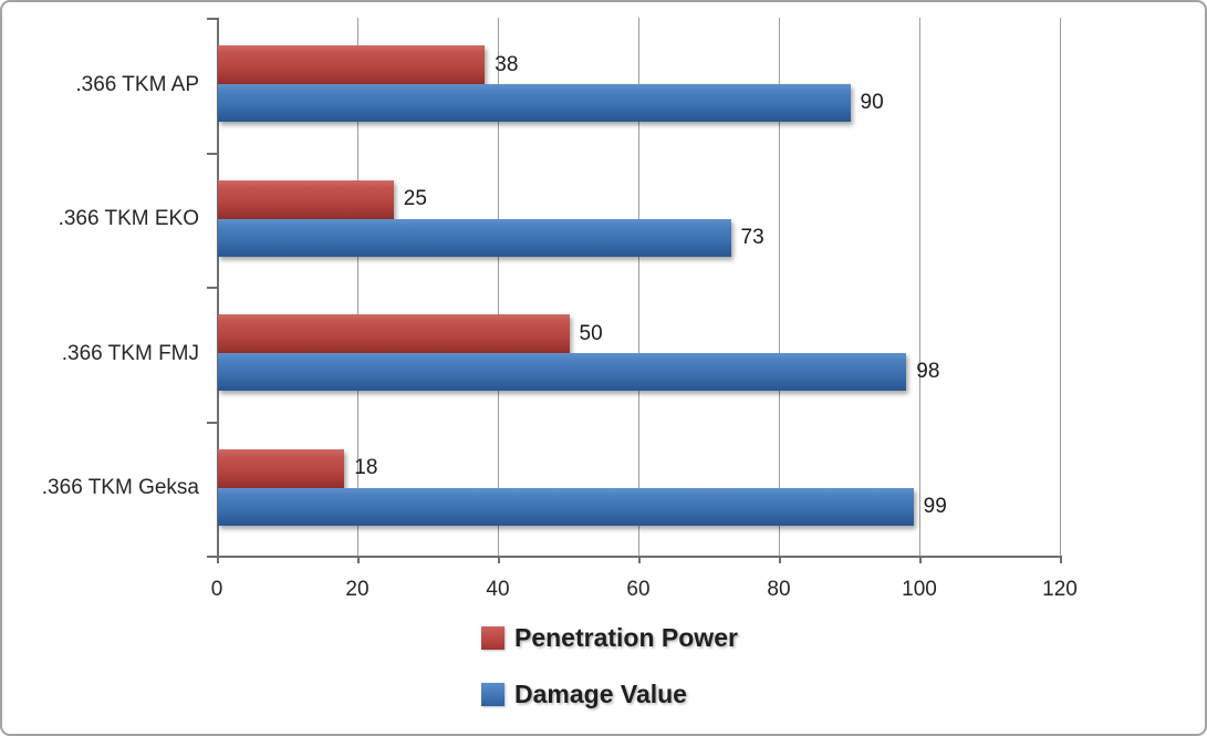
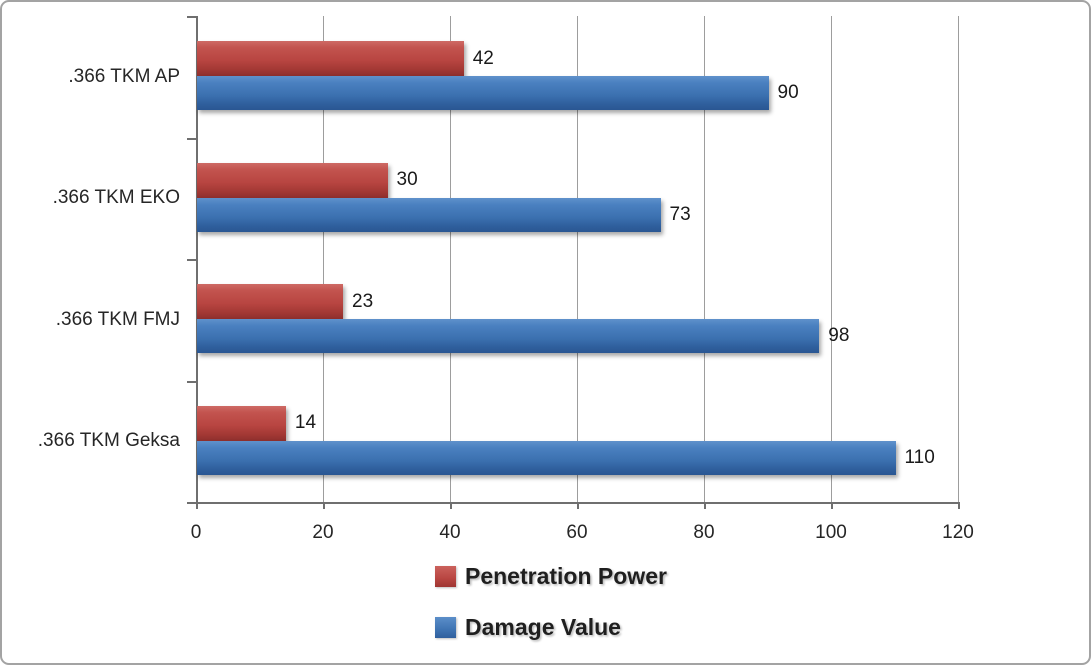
Penetration Power/.366 TKM AP: 38 -> 42
Penetration Power/.366 TKM EKO: 25 -> 30
Penetration Power/.366 TKM FMJ: 50 -> 23
Penetration Power/.366 TKM Geksa: 18 -> 14
Damage Value/.366 TKM Geksa: 99 -> 110
